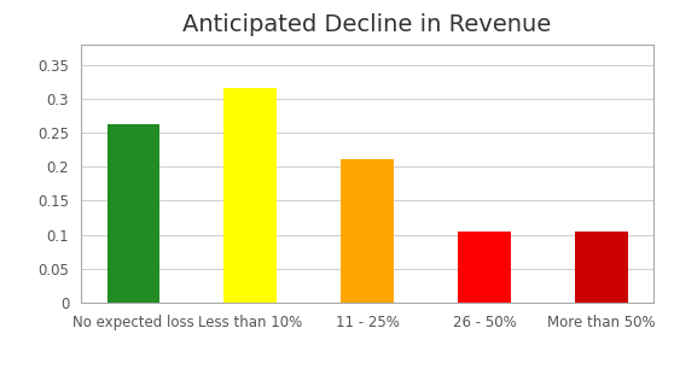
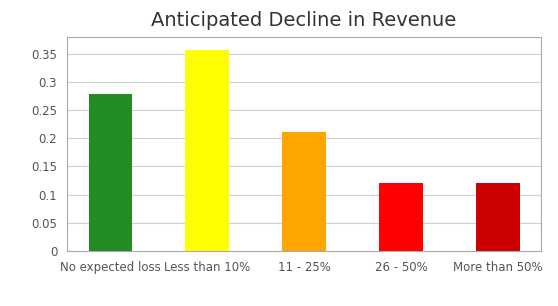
No expected loss: 0.263 -> 0.278
Less than 10%: 0.316 -> 0.356
26 - 50%: 0.105 -> 0.120
More than 50%: 0.105 -> 0.120
